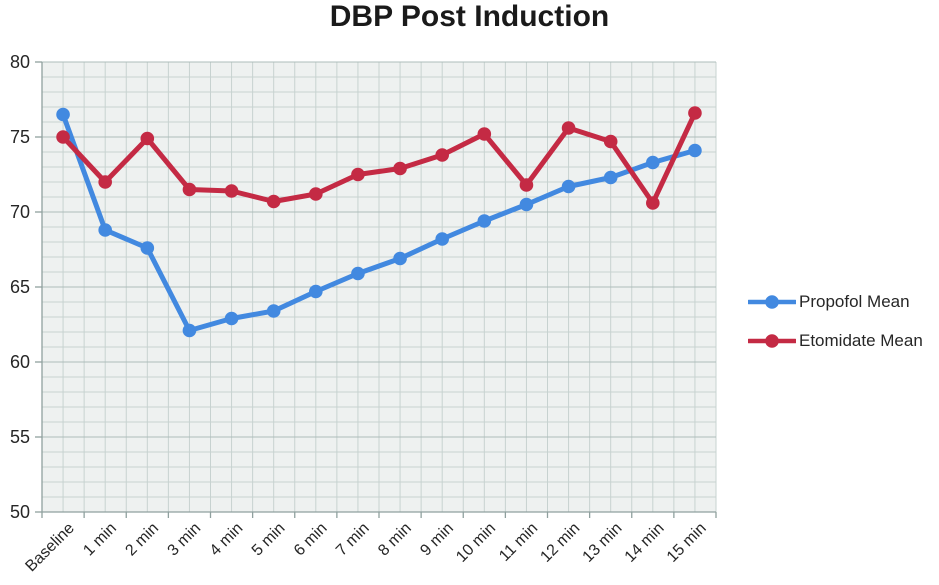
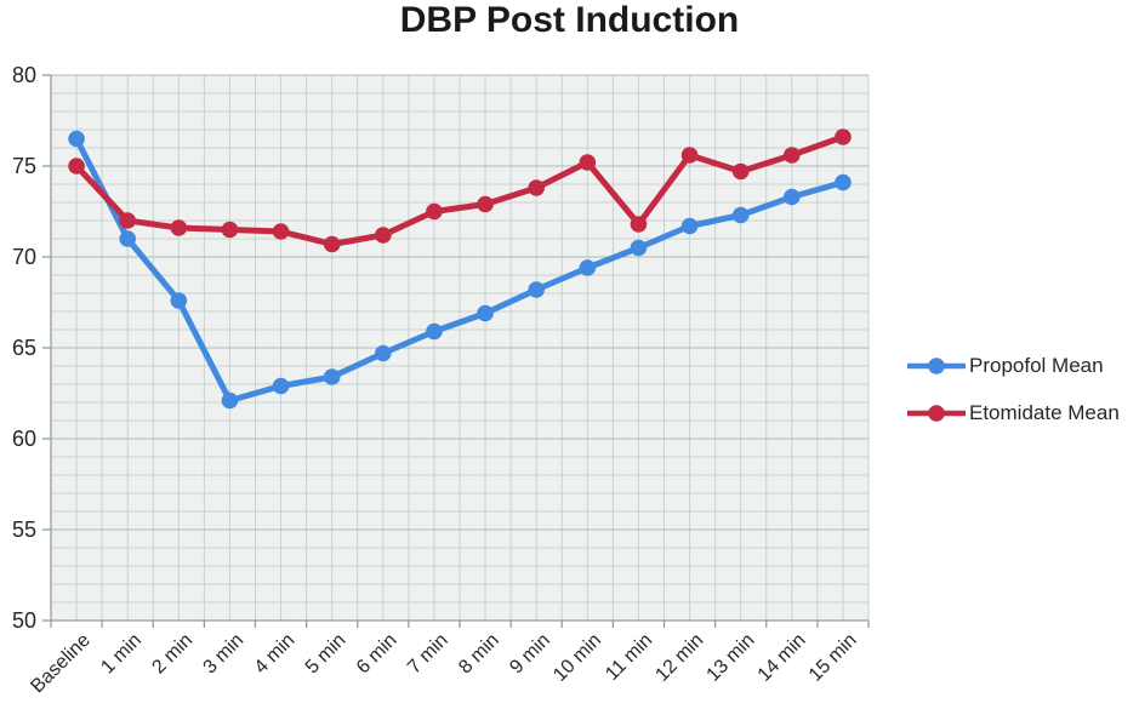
Propofol Mean/1 min: 68.8 -> 71.0
Etomidate Mean/2 min: 74.9 -> 71.6
Etomidate Mean/14 min: 70.6 -> 75.6
